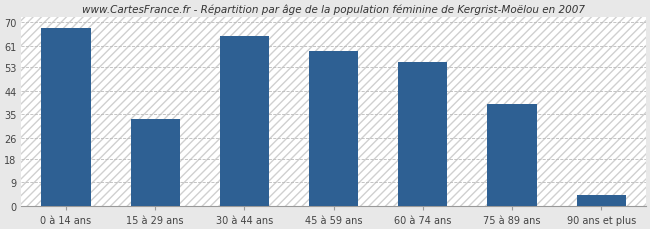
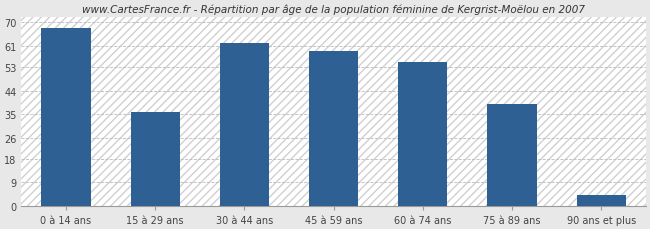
15 à 29 ans: 33 -> 36
30 à 44 ans: 65 -> 62
